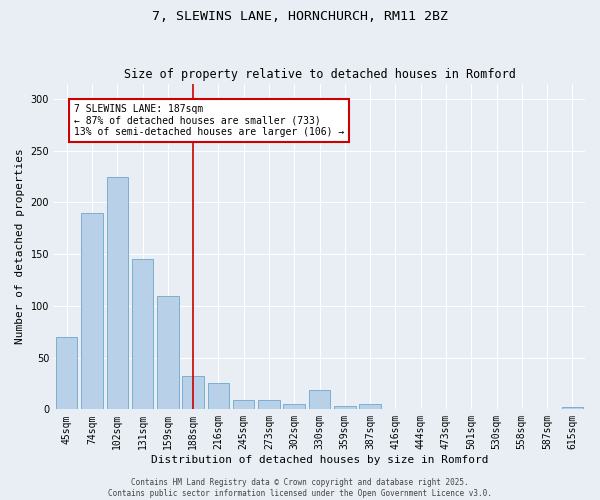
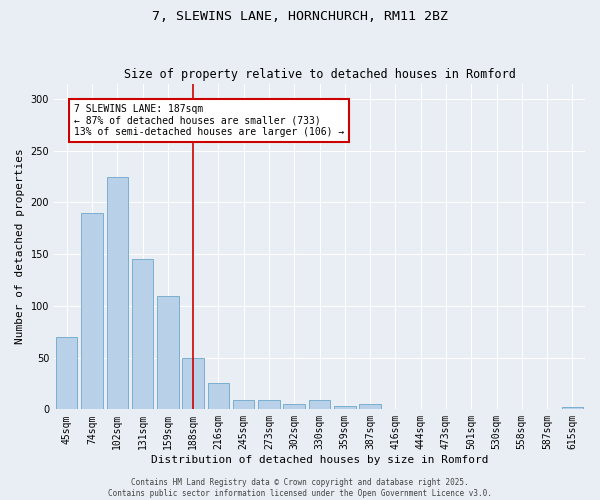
188sqm: 32 -> 50
330sqm: 19 -> 9
